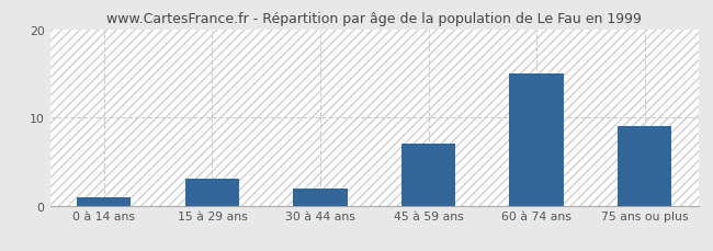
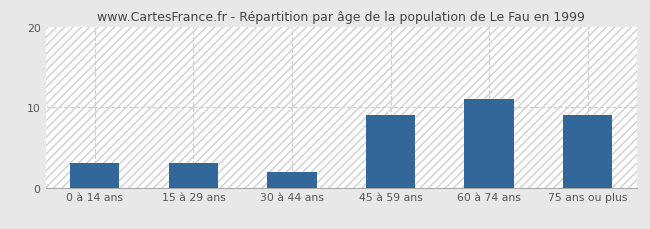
0 à 14 ans: 1 -> 3
45 à 59 ans: 7 -> 9
60 à 74 ans: 15 -> 11
